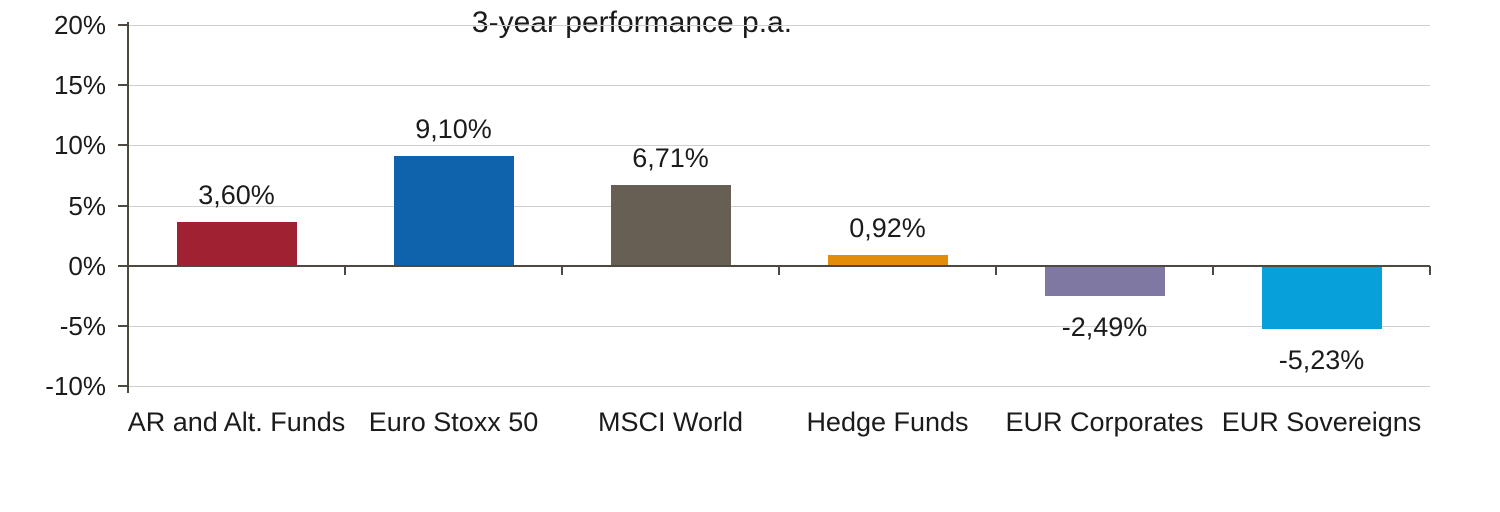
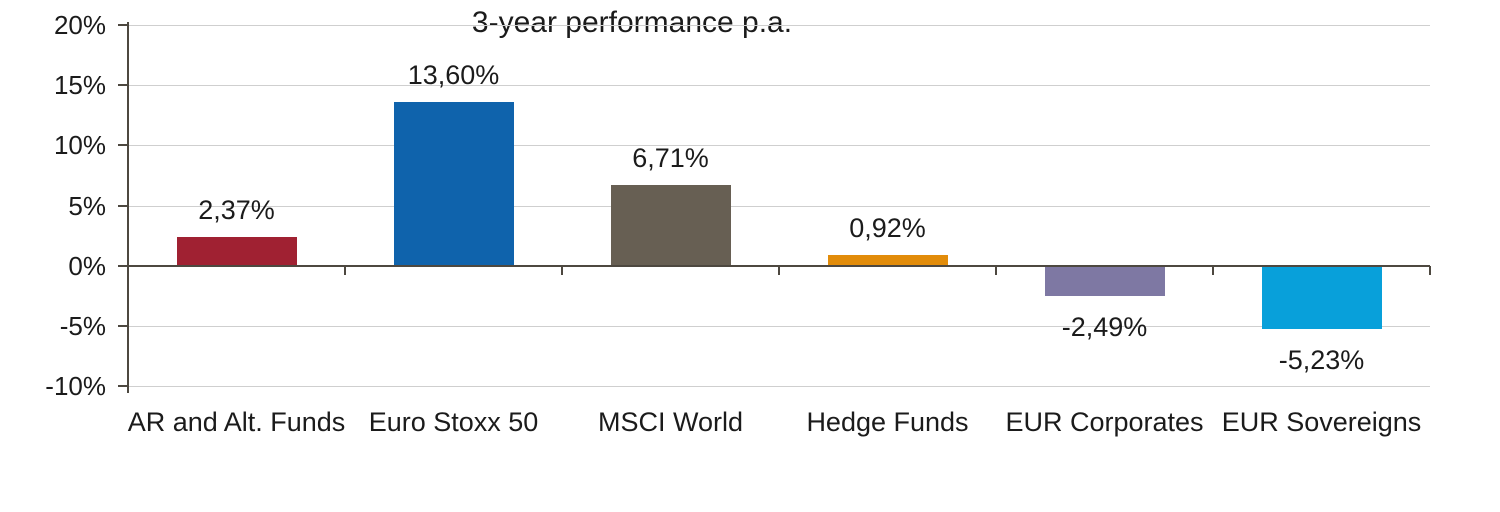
AR and Alt. Funds: 3,60% -> 2,37%
Euro Stoxx 50: 9,10% -> 13,60%
